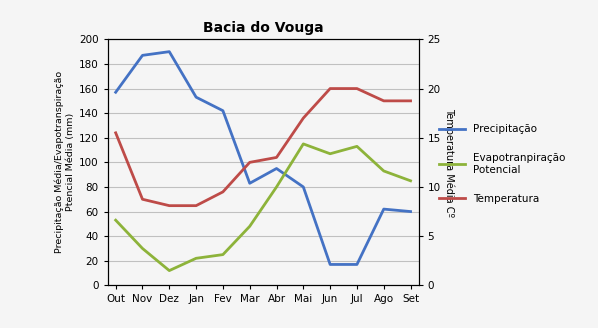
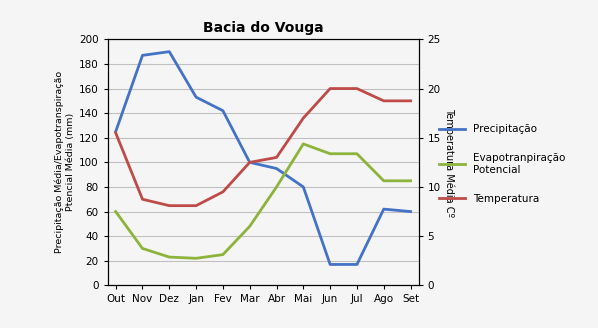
Precipitação/Out: 157 -> 125
Evapotranpiração Potencial/Out: 53 -> 60
Evapotranpiração Potencial/Dez: 12 -> 23
Precipitação/Mar: 83 -> 100
Evapotranpiração Potencial/Jul: 113 -> 107
Evapotranpiração Potencial/Ago: 93 -> 85
